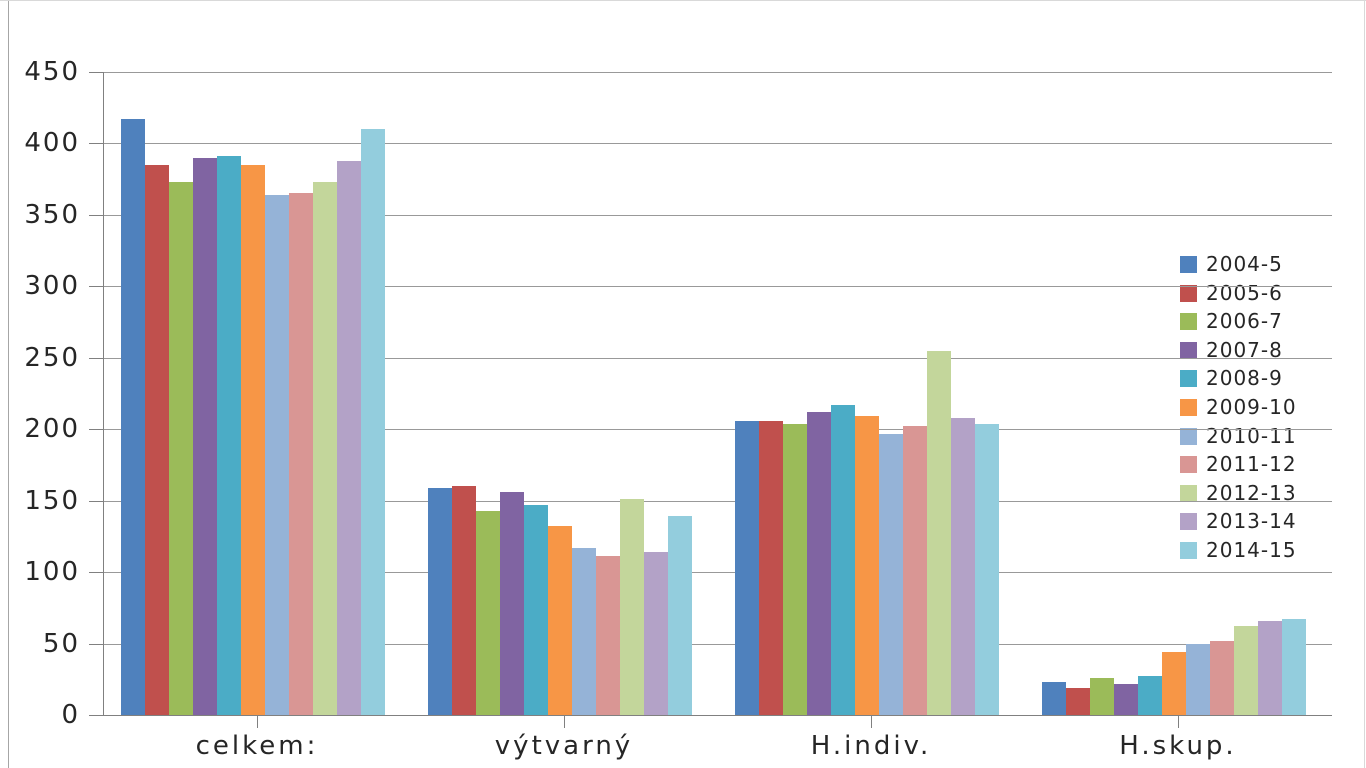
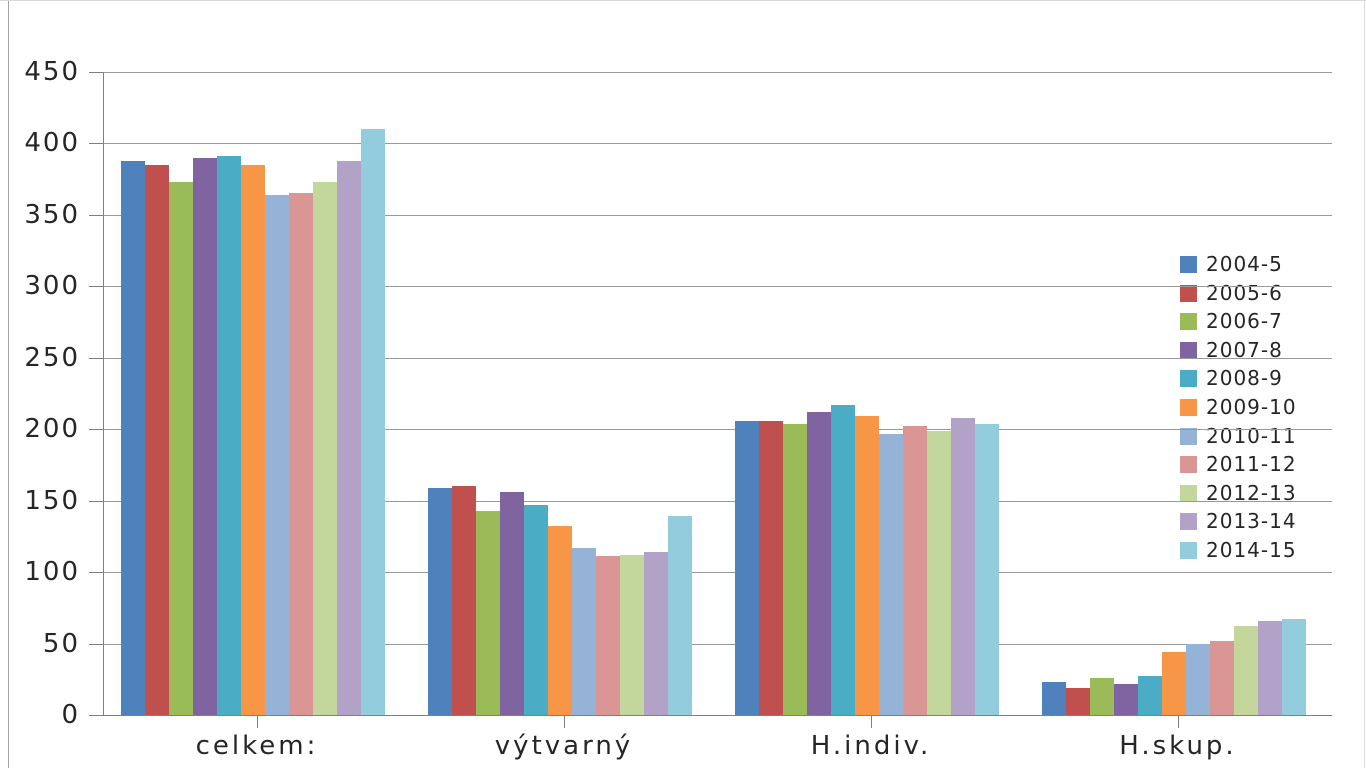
2004-5/celkem:: 417 -> 388
2012-13/výtvarný: 151 -> 112
2012-13/H.indiv.: 255 -> 199
